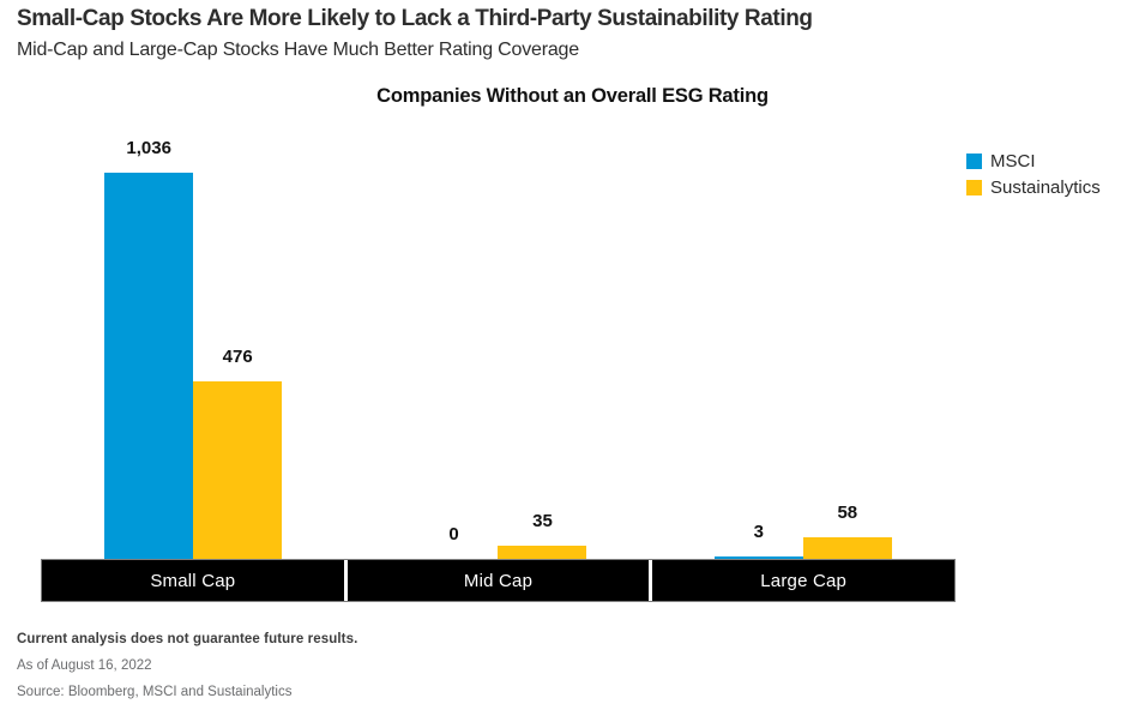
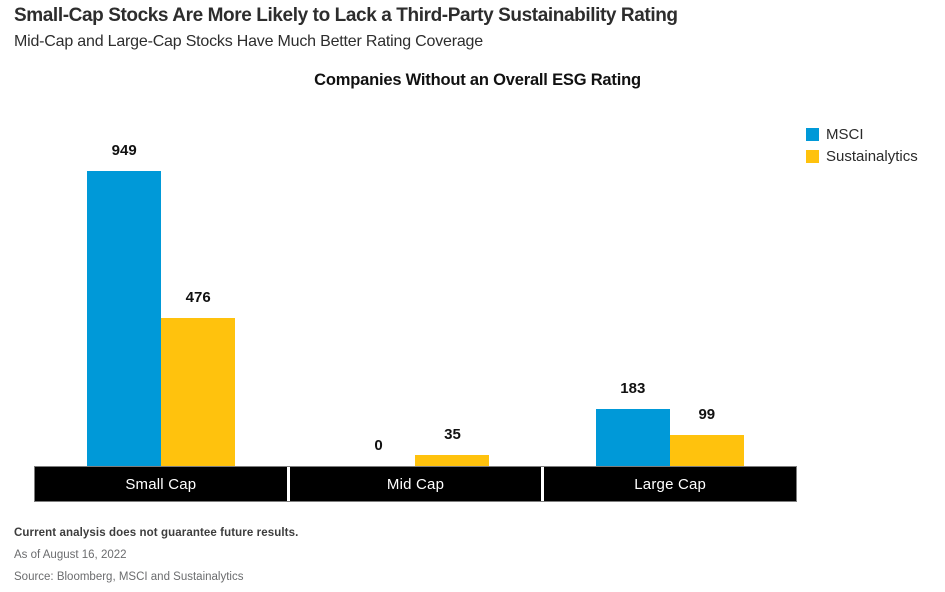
MSCI/Small Cap: 1,036 -> 949
MSCI/Large Cap: 3 -> 183
Sustainalytics/Large Cap: 58 -> 99
